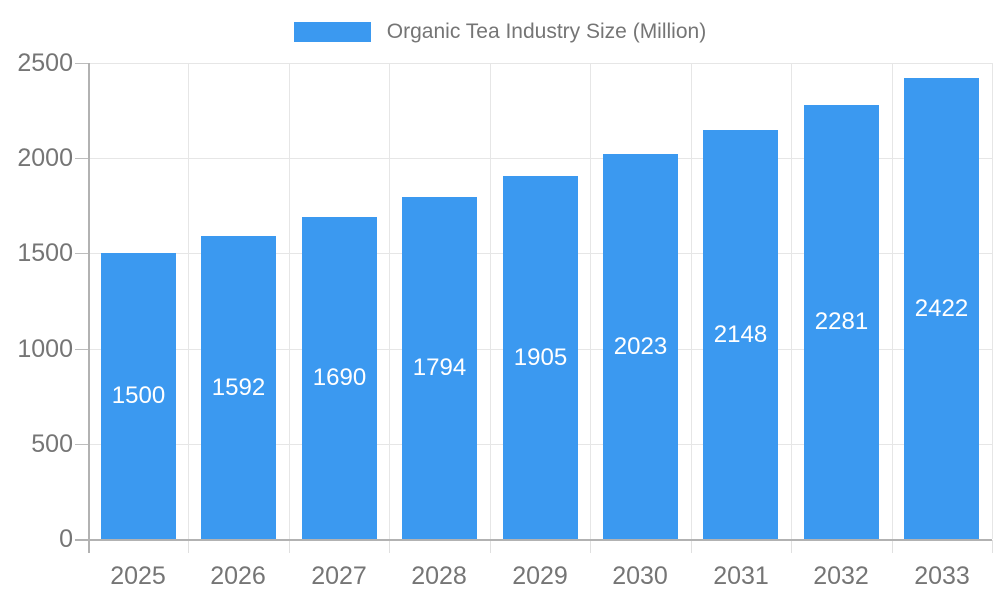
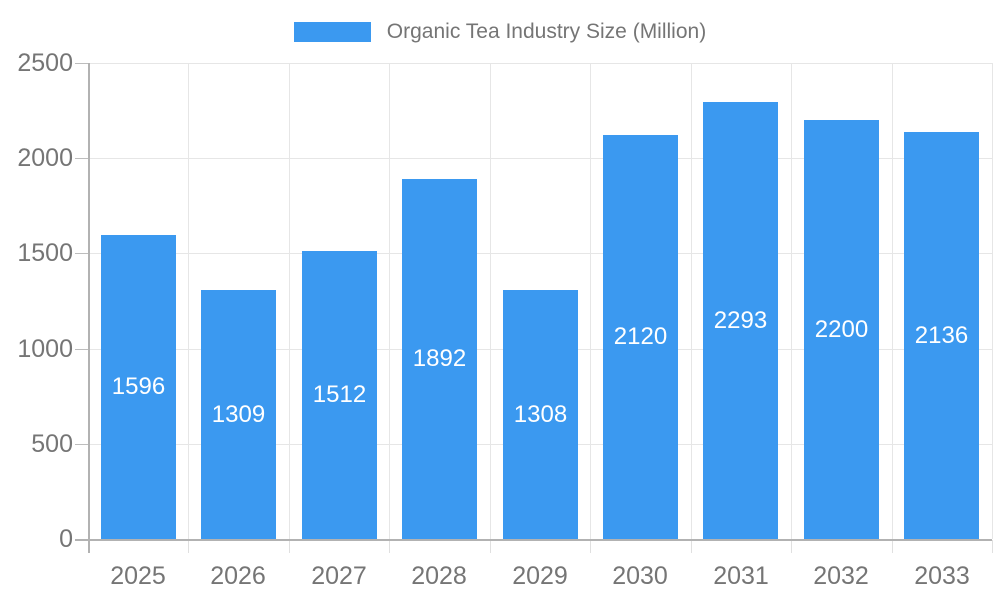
2025: 1500 -> 1596
2026: 1592 -> 1309
2027: 1690 -> 1512
2028: 1794 -> 1892
2029: 1905 -> 1308
2030: 2023 -> 2120
2031: 2148 -> 2293
2032: 2281 -> 2200
2033: 2422 -> 2136
